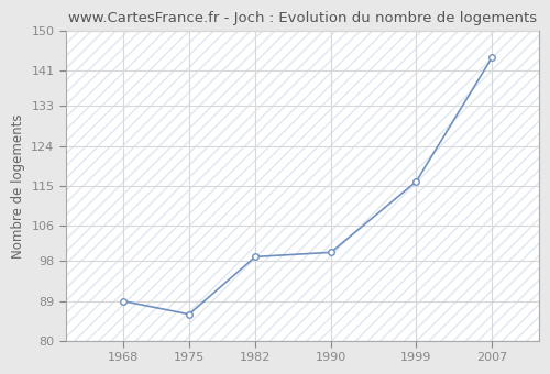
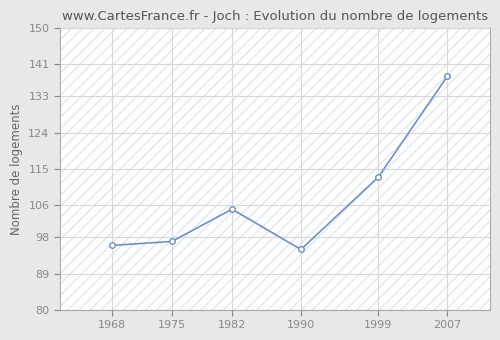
1968: 89 -> 96
1975: 86 -> 97
1982: 99 -> 105
1990: 100 -> 95
1999: 116 -> 113
2007: 144 -> 138
